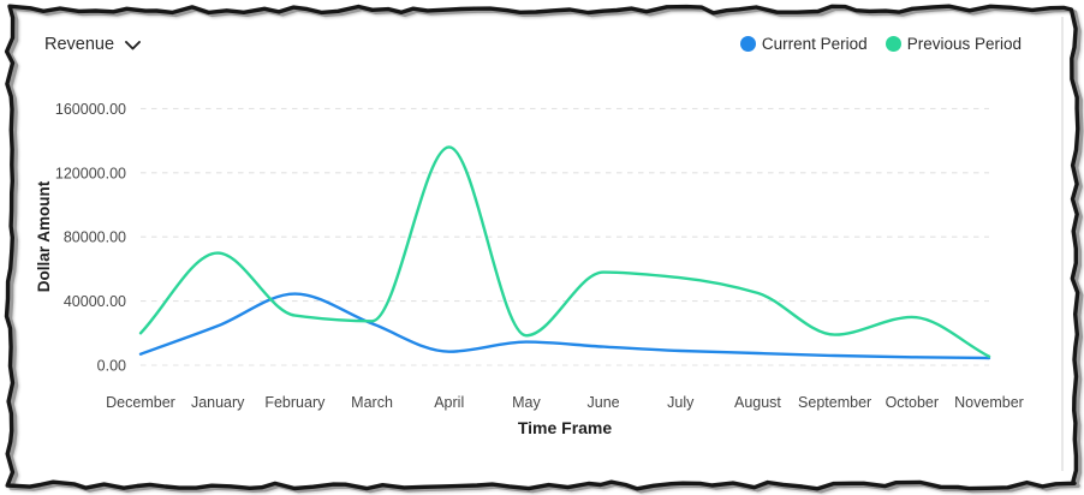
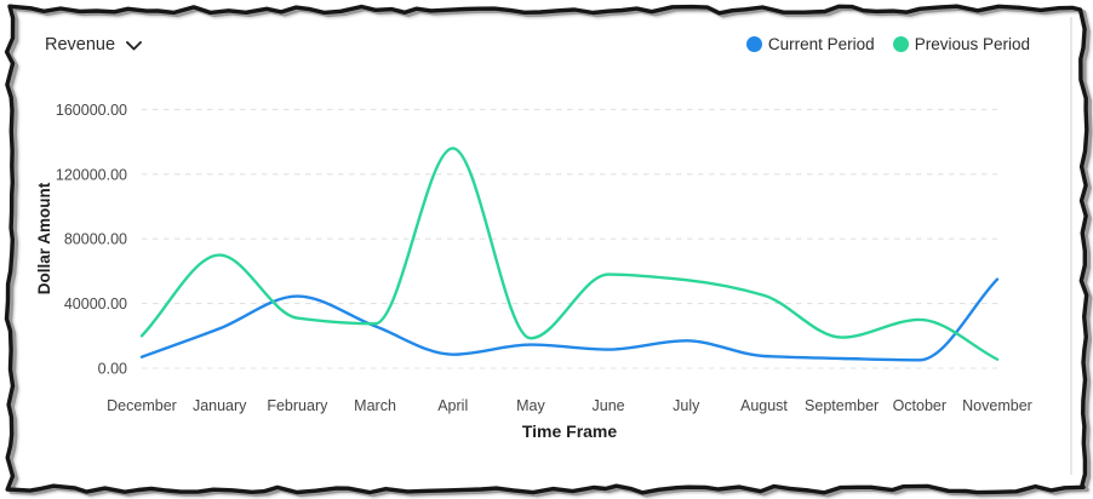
Current Period/July: 9000 -> 17000
Current Period/November: 4000 -> 55000
